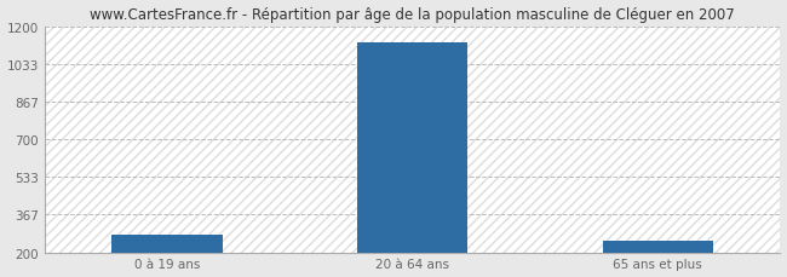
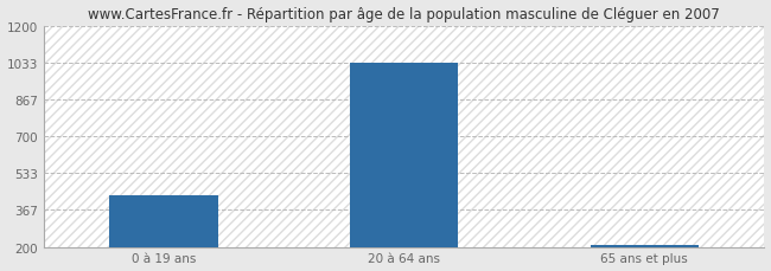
0 à 19 ans: 280 -> 430
20 à 64 ans: 1130 -> 1030
65 ans et plus: 250 -> 210
